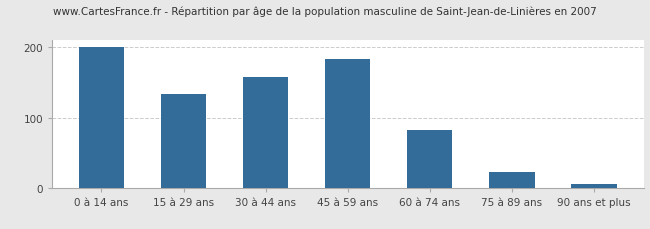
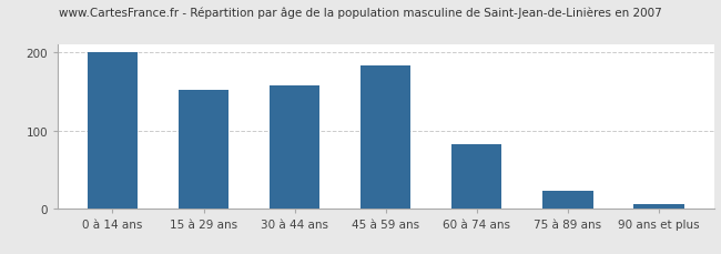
15 à 29 ans: 133 -> 152
